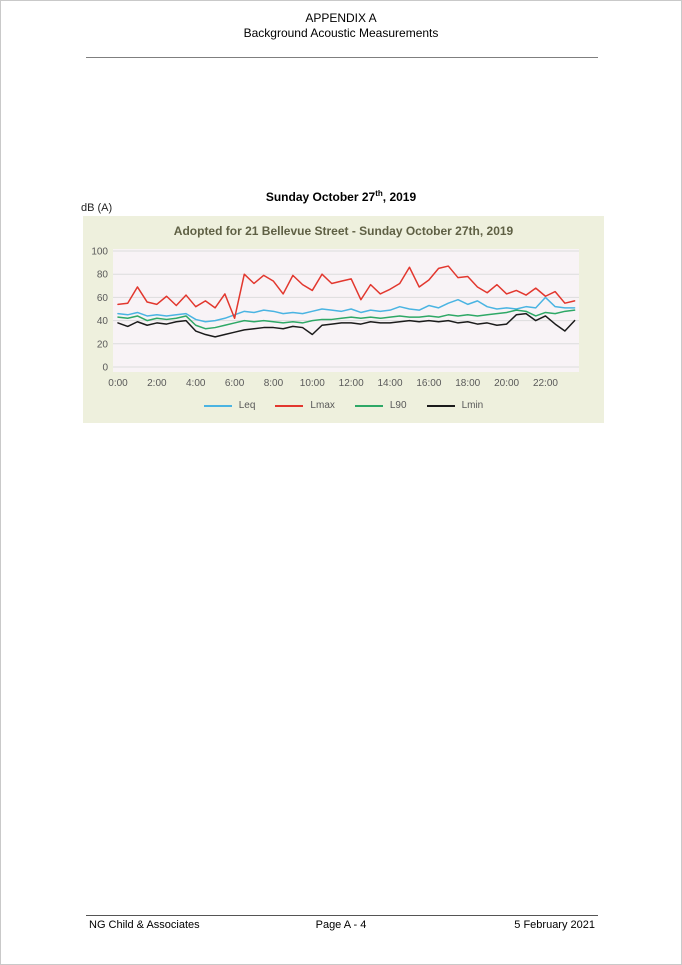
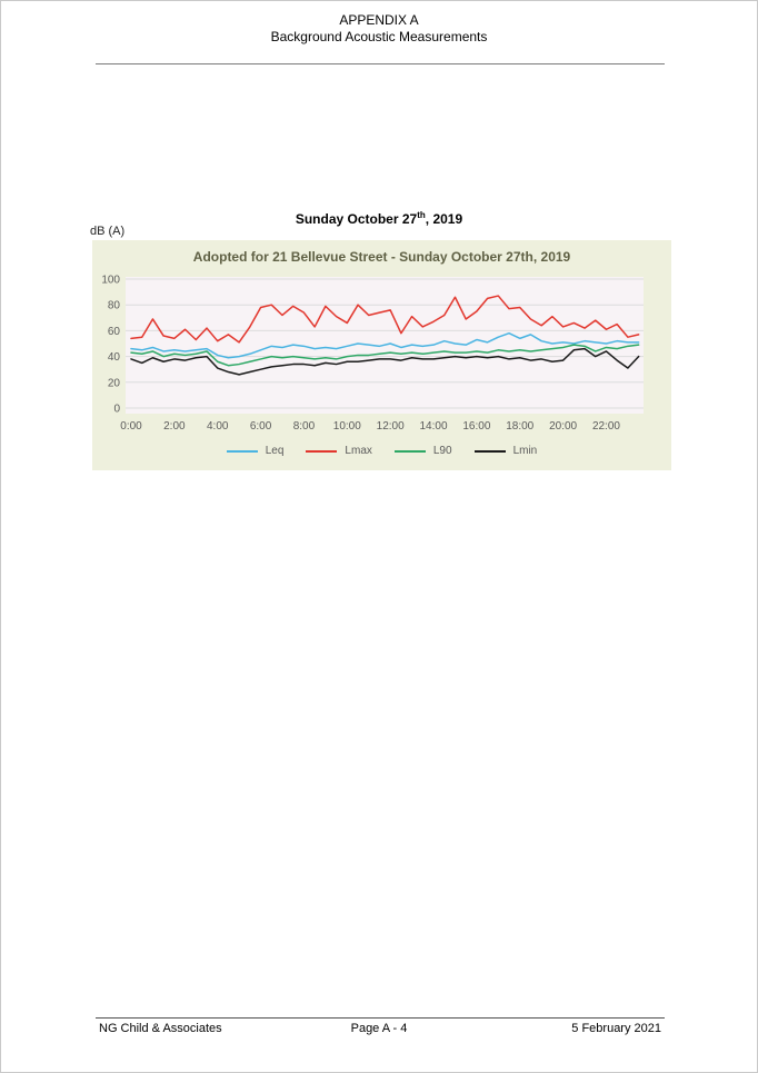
Lmax/6:00: 42 -> 78
Lmin/10:00: 28 -> 36
Leq/22:00: 60 -> 50
